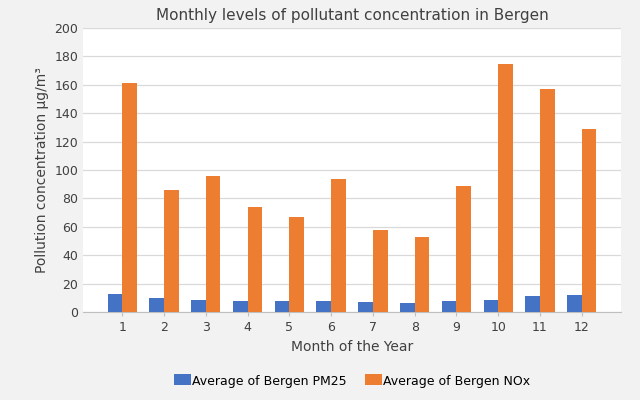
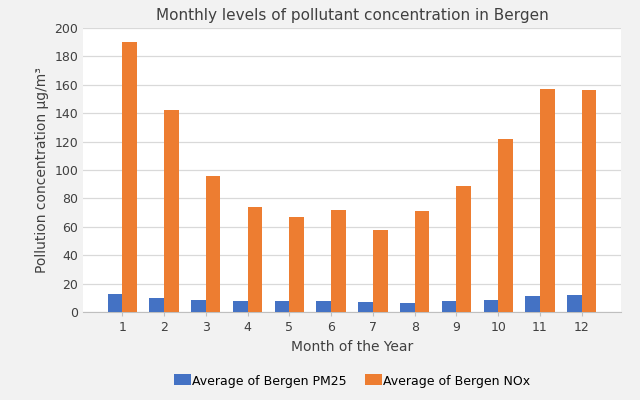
Average of Bergen NOx/1: 161 -> 190
Average of Bergen NOx/2: 86 -> 142
Average of Bergen NOx/6: 94 -> 72
Average of Bergen NOx/8: 53 -> 71
Average of Bergen NOx/10: 175 -> 122
Average of Bergen NOx/12: 129 -> 156
